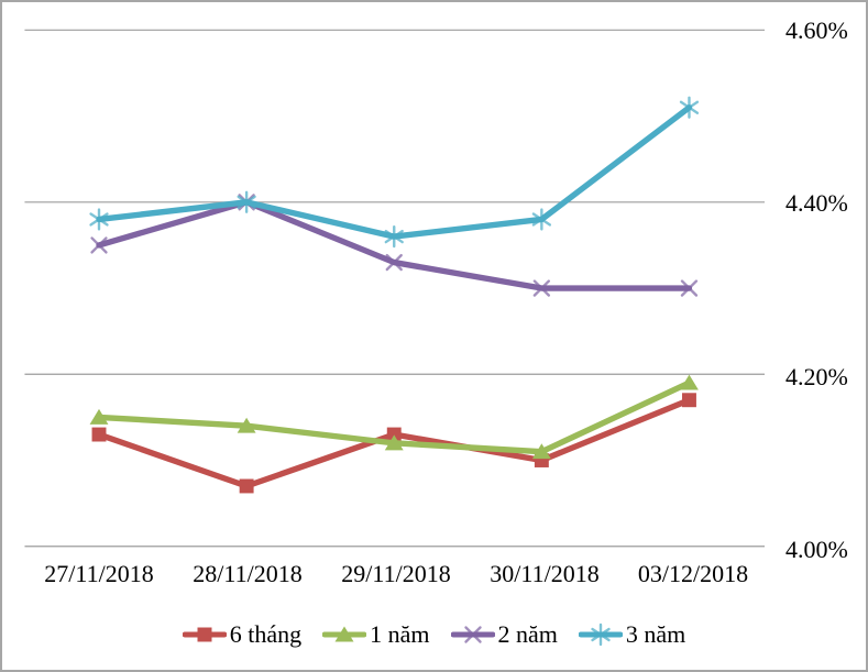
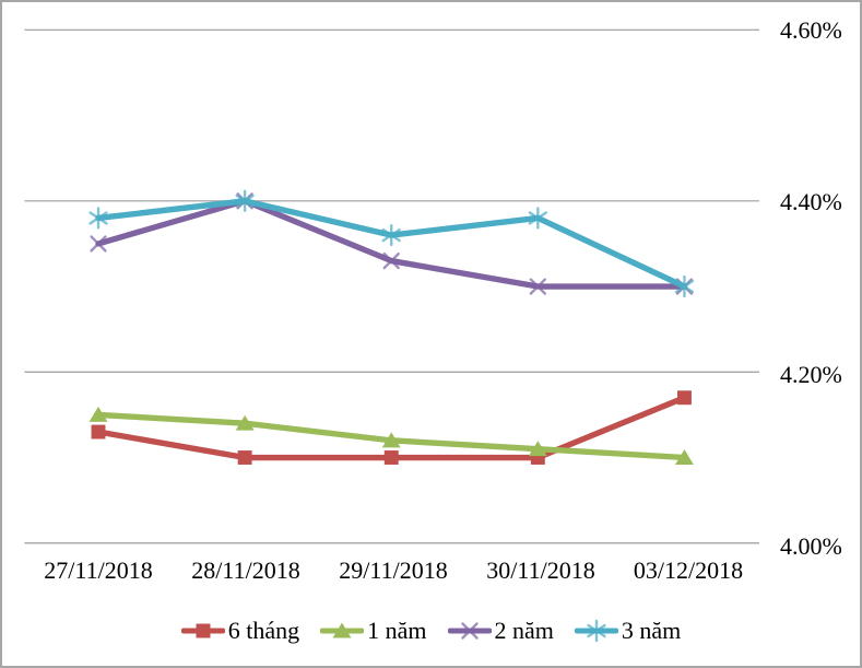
6 tháng/28/11/2018: 4.07% -> 4.10%
6 tháng/29/11/2018: 4.13% -> 4.10%
1 năm/03/12/2018: 4.19% -> 4.10%
3 năm/03/12/2018: 4.51% -> 4.30%
